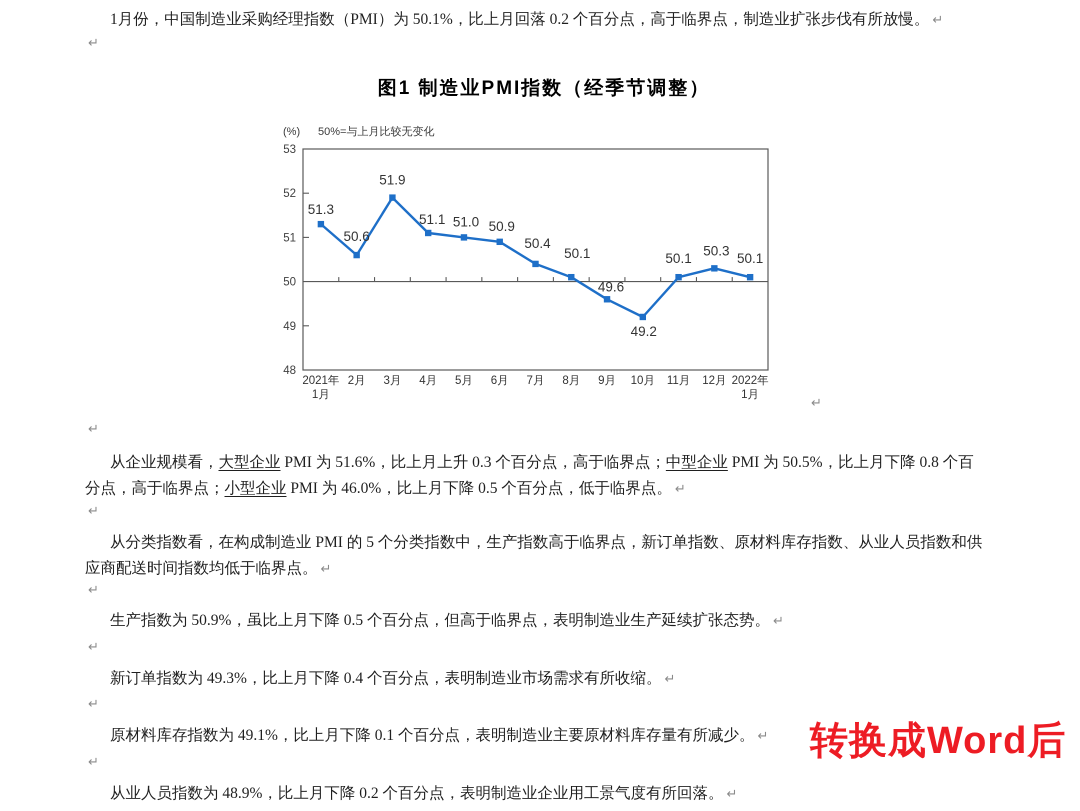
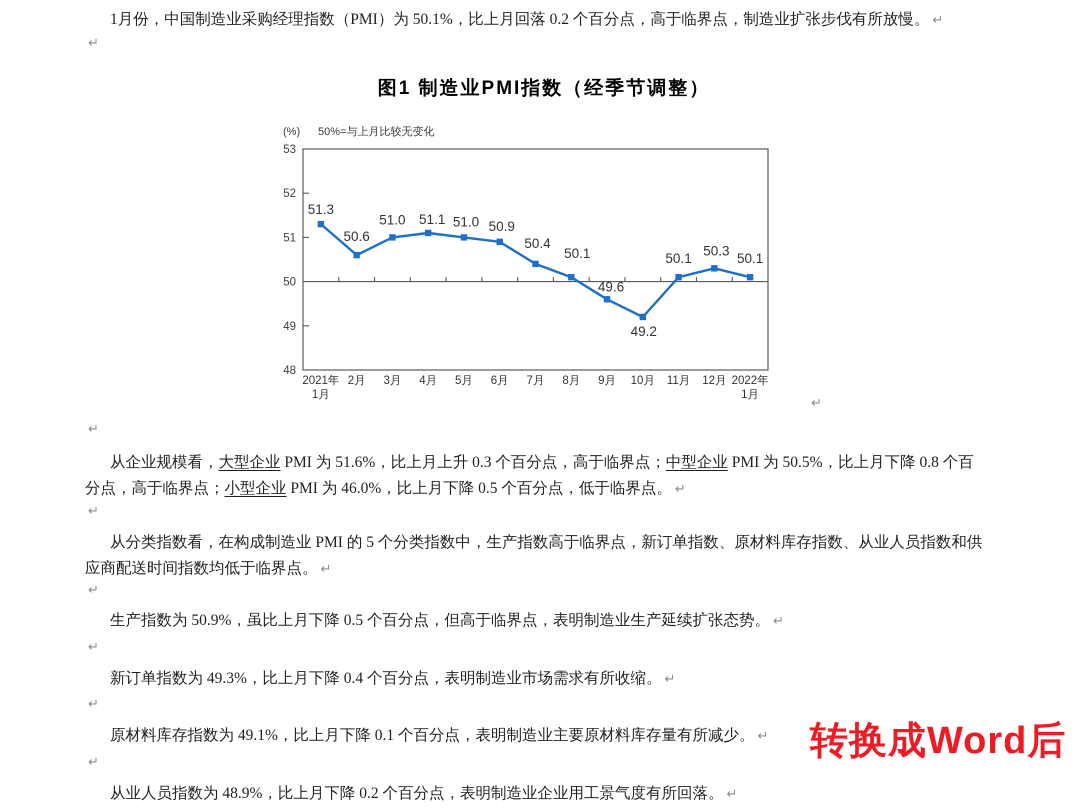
3月: 51.9 -> 51.0
